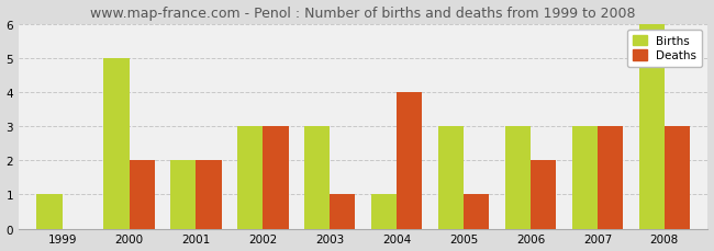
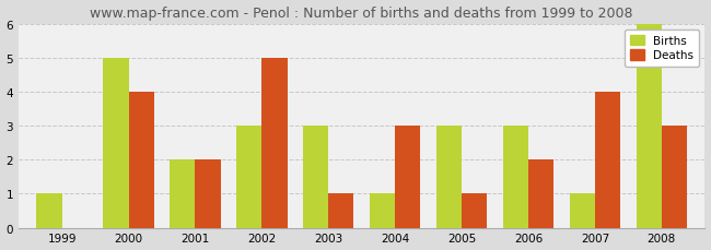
Deaths/2000: 2 -> 4
Deaths/2002: 3 -> 5
Deaths/2004: 4 -> 3
Births/2007: 3 -> 1
Deaths/2007: 3 -> 4
